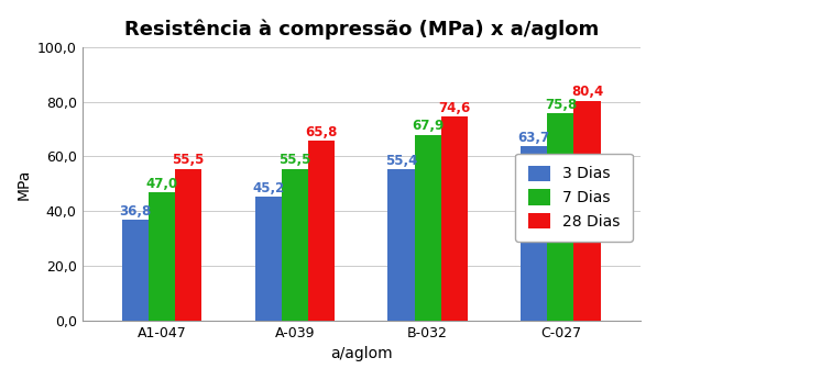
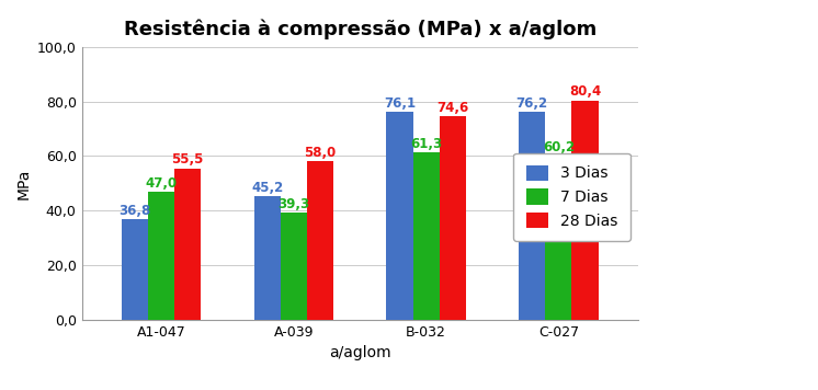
7 Dias/A-039: 55,5 -> 39,3
28 Dias/A-039: 65,8 -> 58,0
3 Dias/B-032: 55,4 -> 76,1
7 Dias/B-032: 67,9 -> 61,3
3 Dias/C-027: 63,7 -> 76,2
7 Dias/C-027: 75,8 -> 60,2
